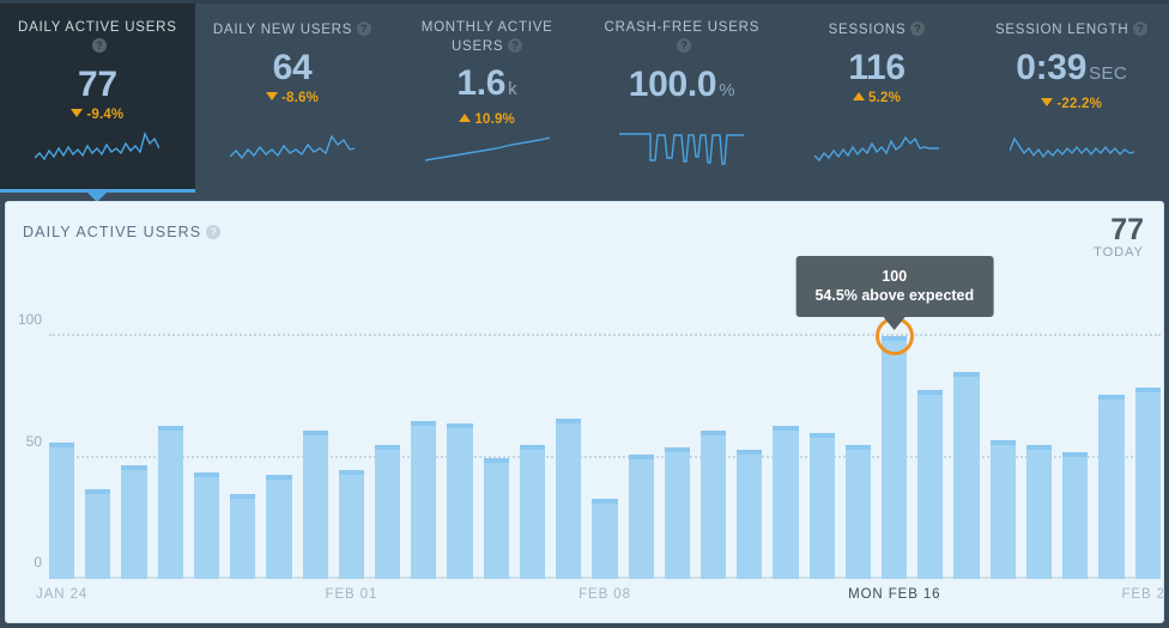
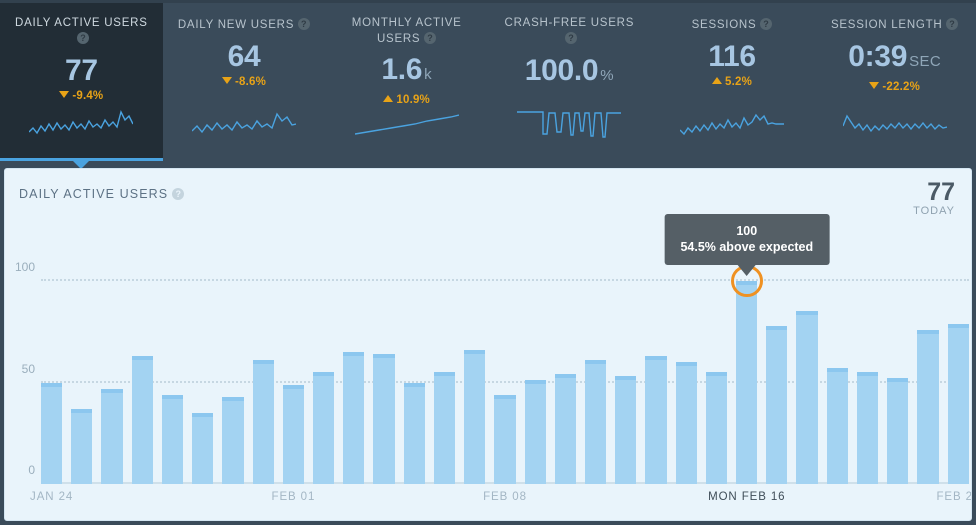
JAN 24: 56 -> 50
FEB 01: 45 -> 49
FEB 08: 33 -> 44
